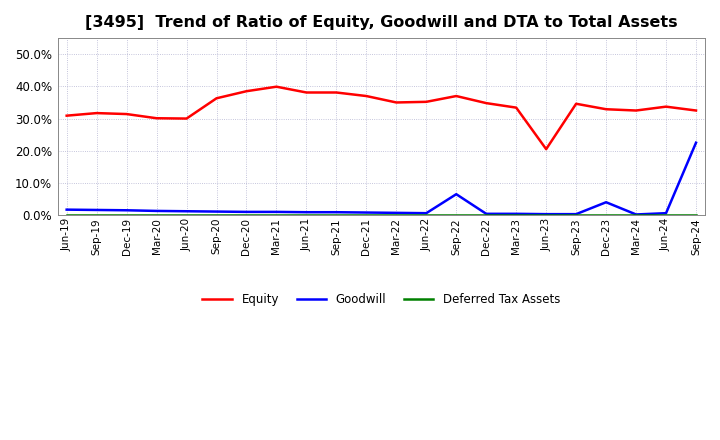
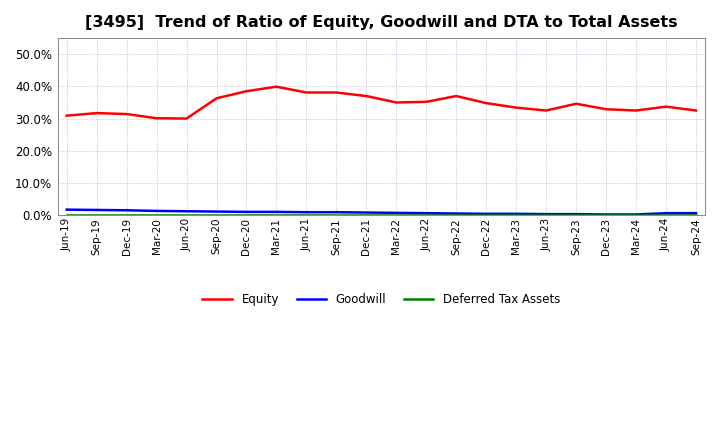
Goodwill/Sep-22: 6.5% -> 0.5%
Equity/Jun-23: 20.5% -> 32.5%
Goodwill/Dec-23: 4.0% -> 0.2%
Goodwill/Sep-24: 22.5% -> 0.6%
